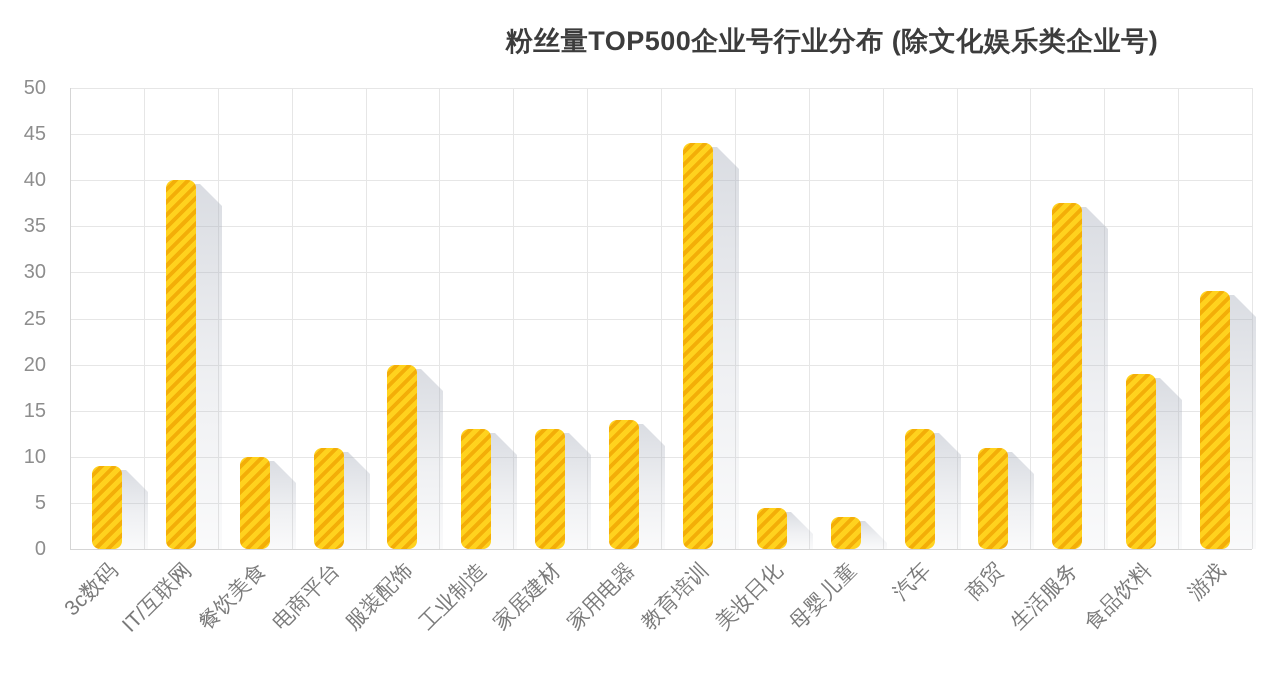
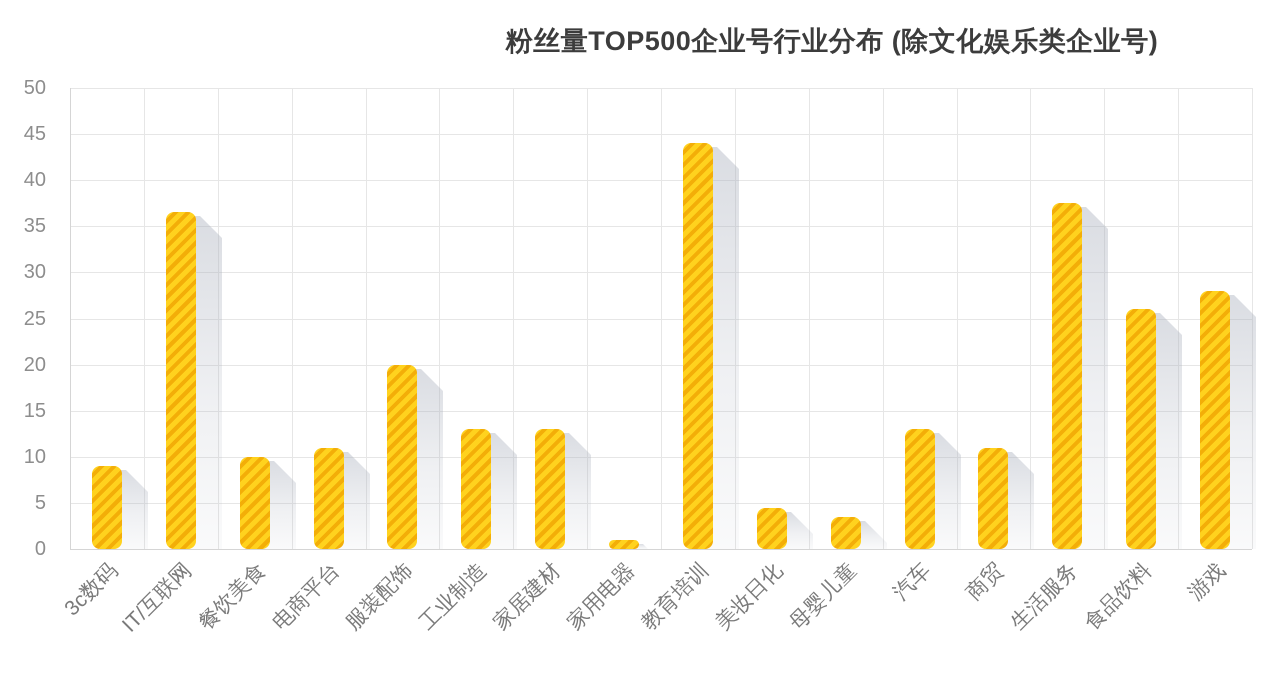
IT/互联网: 40 -> 36
家用电器: 14 -> 1
食品饮料: 19 -> 26
